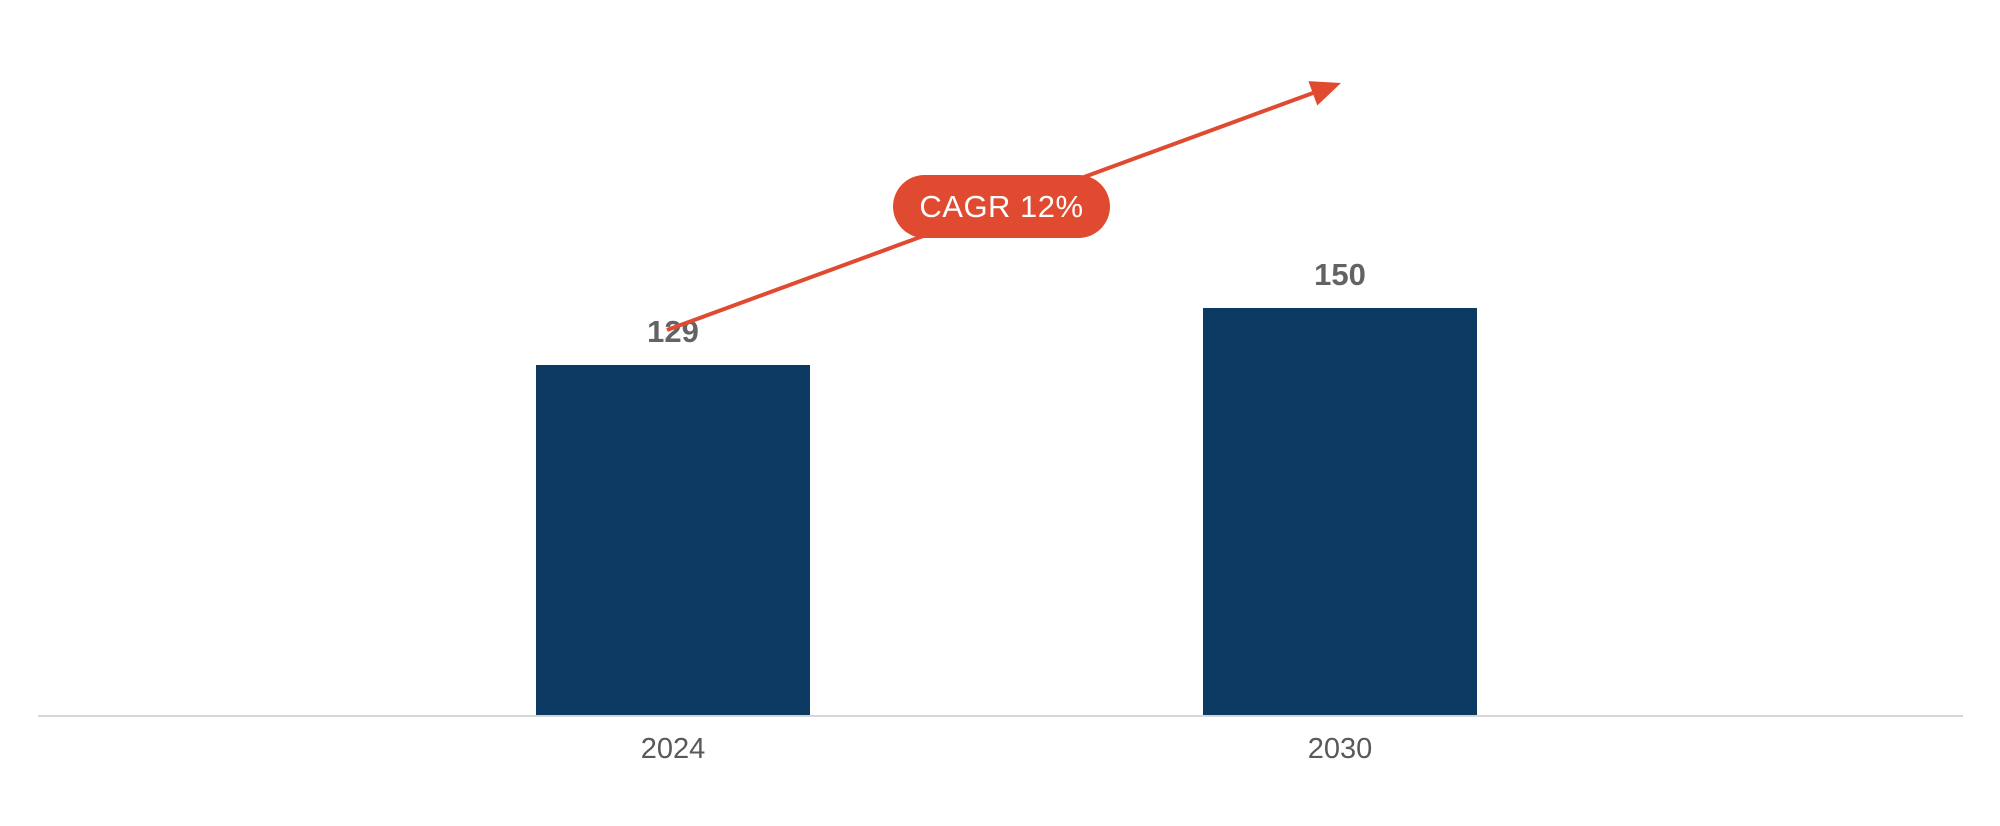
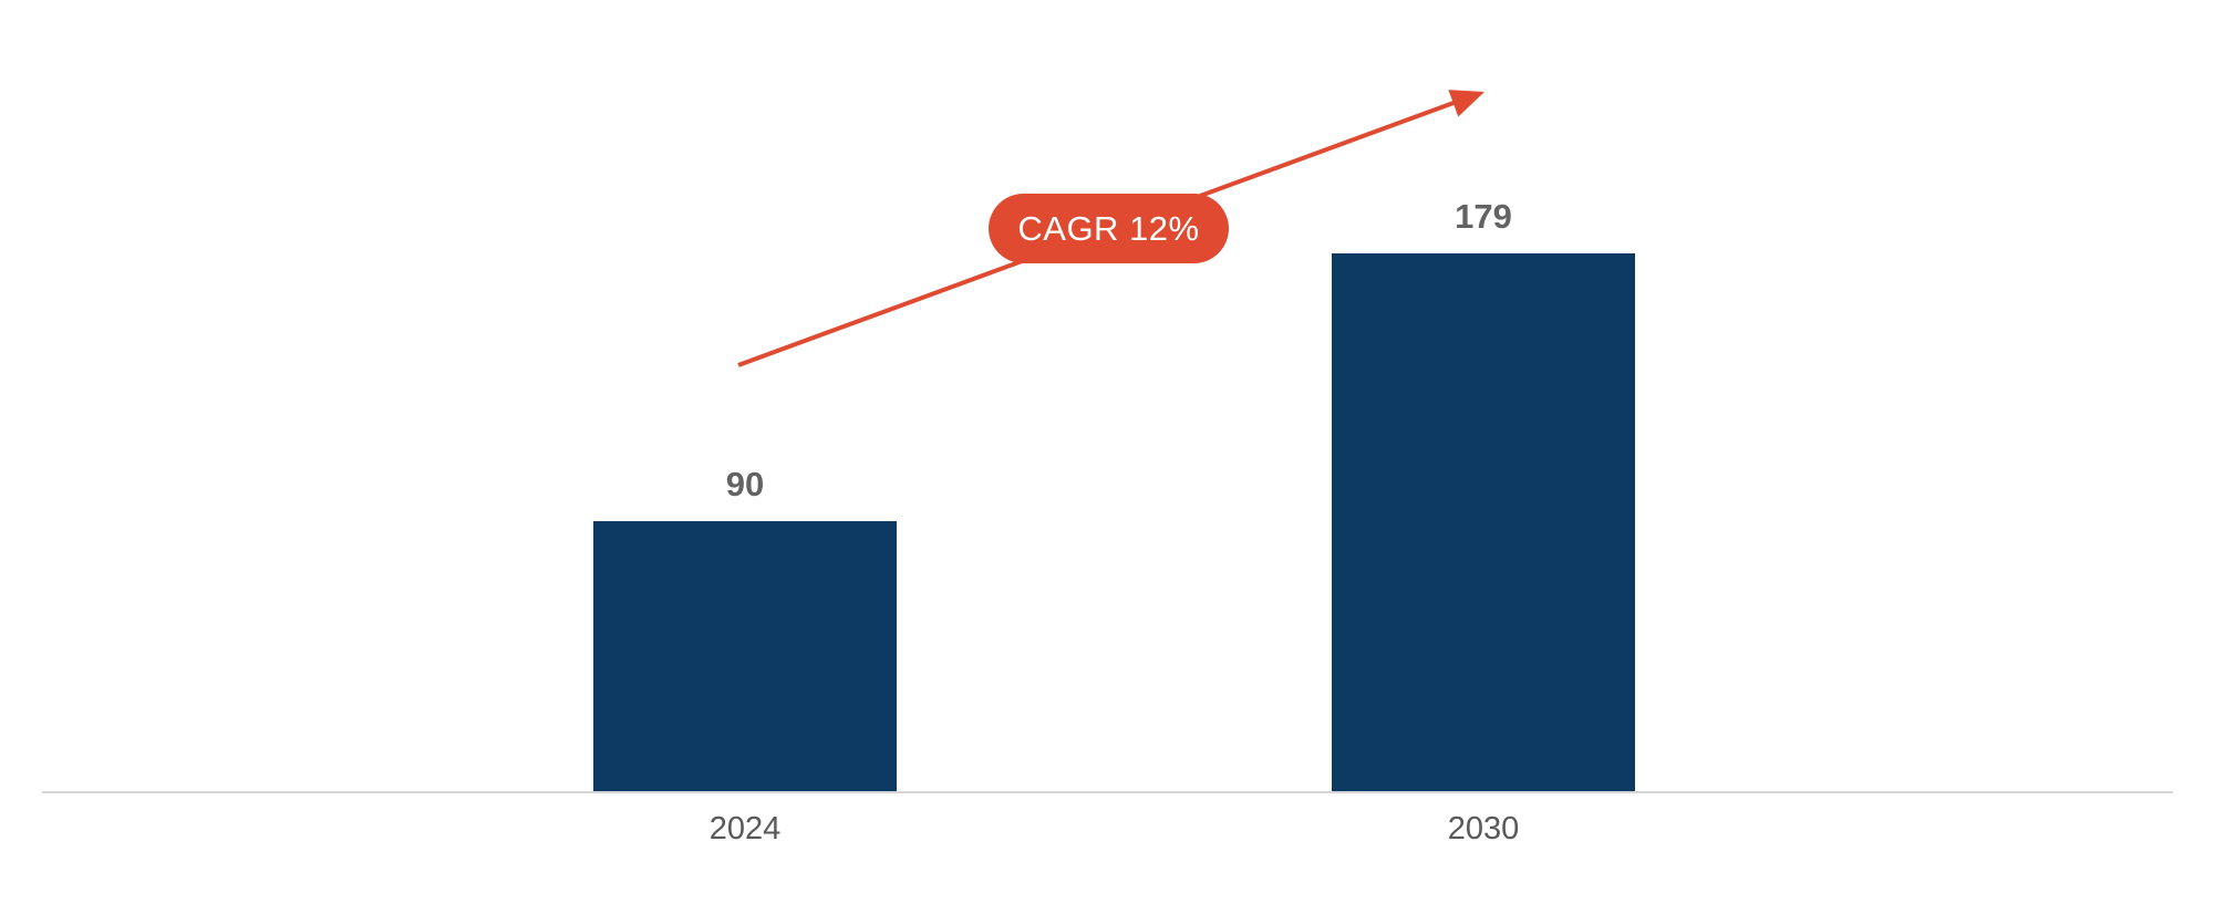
2024: 129 -> 90
2030: 150 -> 179
